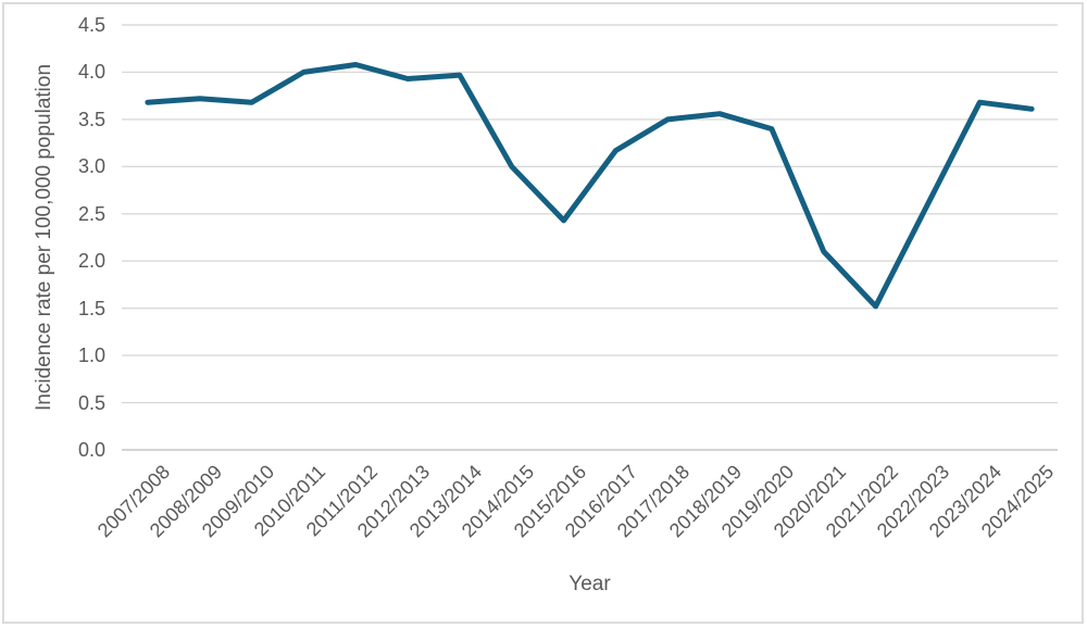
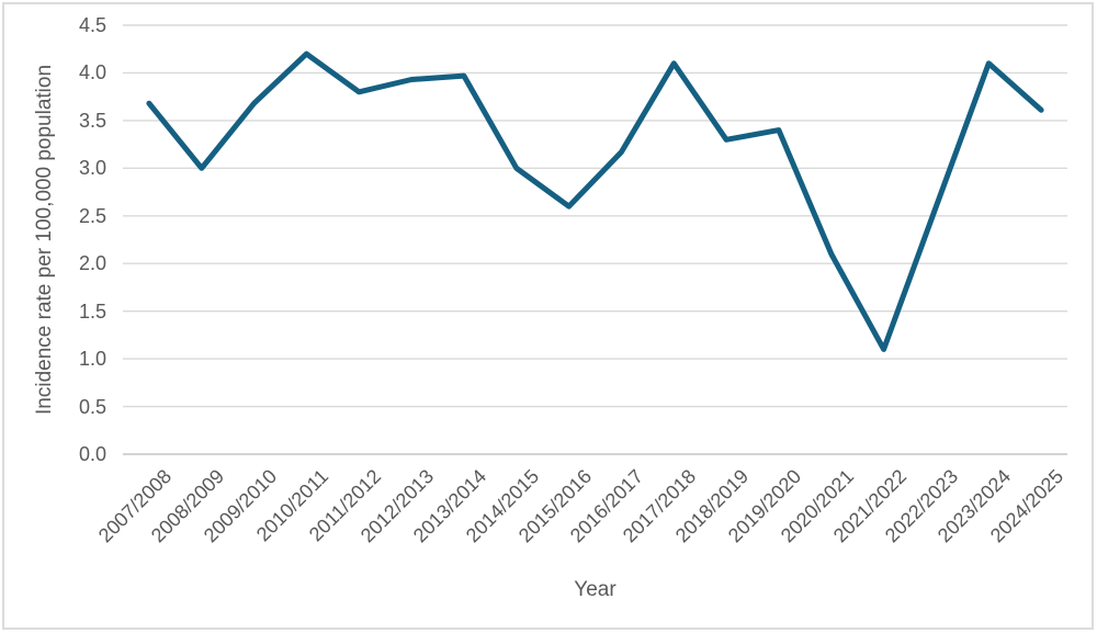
2008/2009: 3.7 -> 3.0
2010/2011: 4.0 -> 4.2
2011/2012: 4.1 -> 3.8
2015/2016: 2.4 -> 2.6
2017/2018: 3.5 -> 4.1
2018/2019: 3.6 -> 3.3
2021/2022: 1.5 -> 1.1
2023/2024: 3.7 -> 4.1
